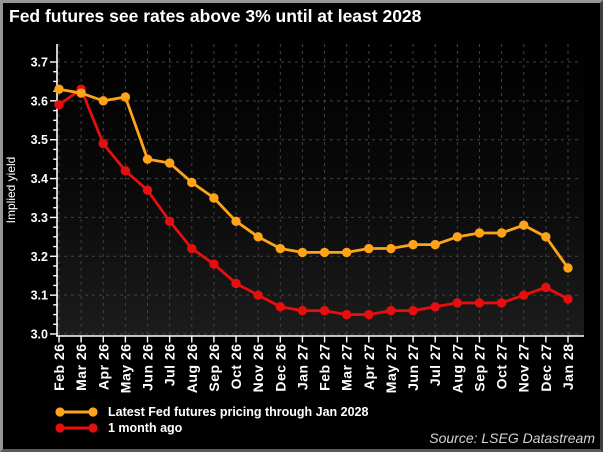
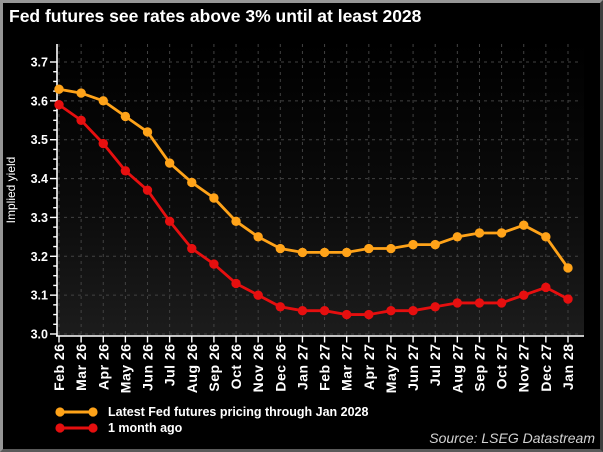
1 month ago/Mar 26: 3.63 -> 3.55
Latest Fed futures pricing through Jan 2028/May 26: 3.61 -> 3.56
Latest Fed futures pricing through Jan 2028/Jun 26: 3.45 -> 3.52
